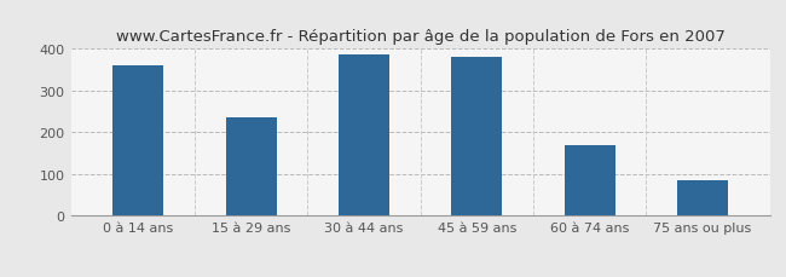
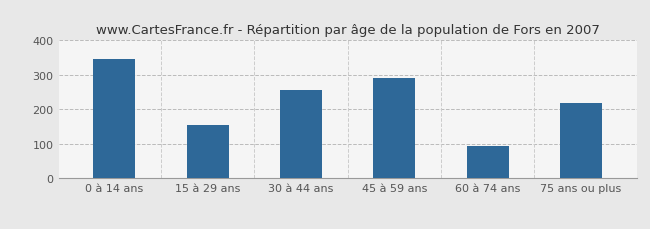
0 à 14 ans: 362 -> 345
15 à 29 ans: 237 -> 155
30 à 44 ans: 388 -> 255
45 à 59 ans: 381 -> 290
60 à 74 ans: 168 -> 95
75 ans ou plus: 86 -> 220
